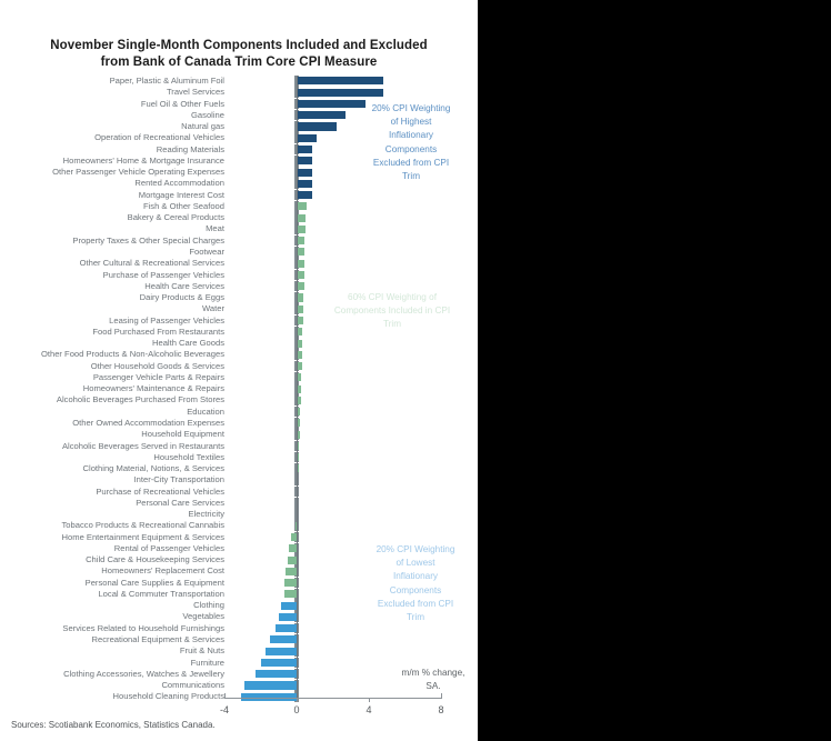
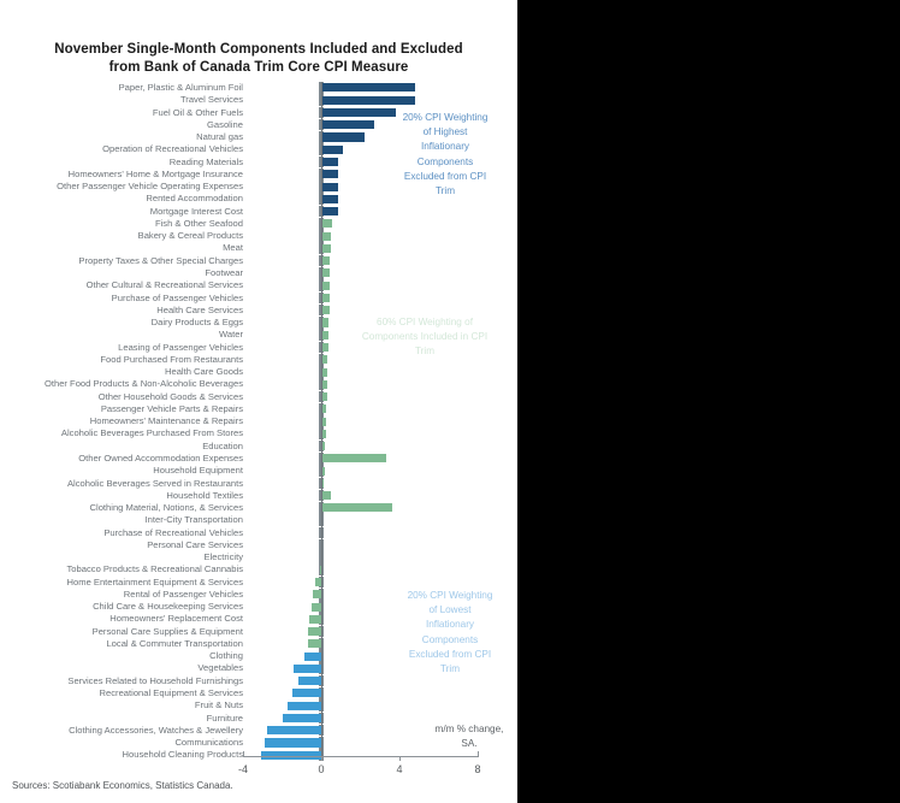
Other Owned Accommodation Expenses: 0.2 -> 3.3
Household Textiles: 0.1 -> 0.5
Clothing Material, Notions, & Services: 0.1 -> 3.6
Vegetables: -1.0 -> -1.4
Clothing Accessories, Watches & Jewellery: -2.3 -> -2.8
